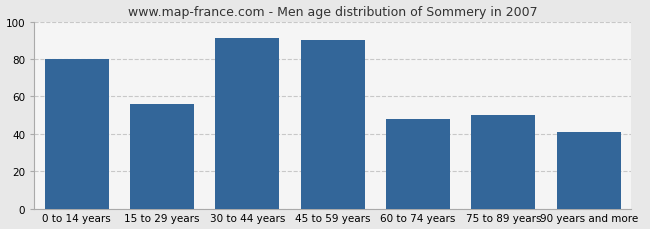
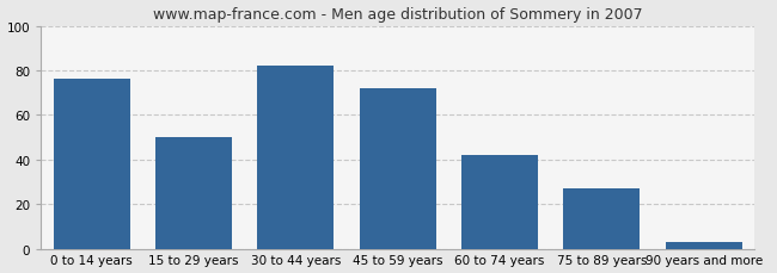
0 to 14 years: 80 -> 76
15 to 29 years: 56 -> 50
30 to 44 years: 91 -> 82
45 to 59 years: 90 -> 72
60 to 74 years: 48 -> 42
75 to 89 years: 50 -> 27
90 years and more: 41 -> 3
